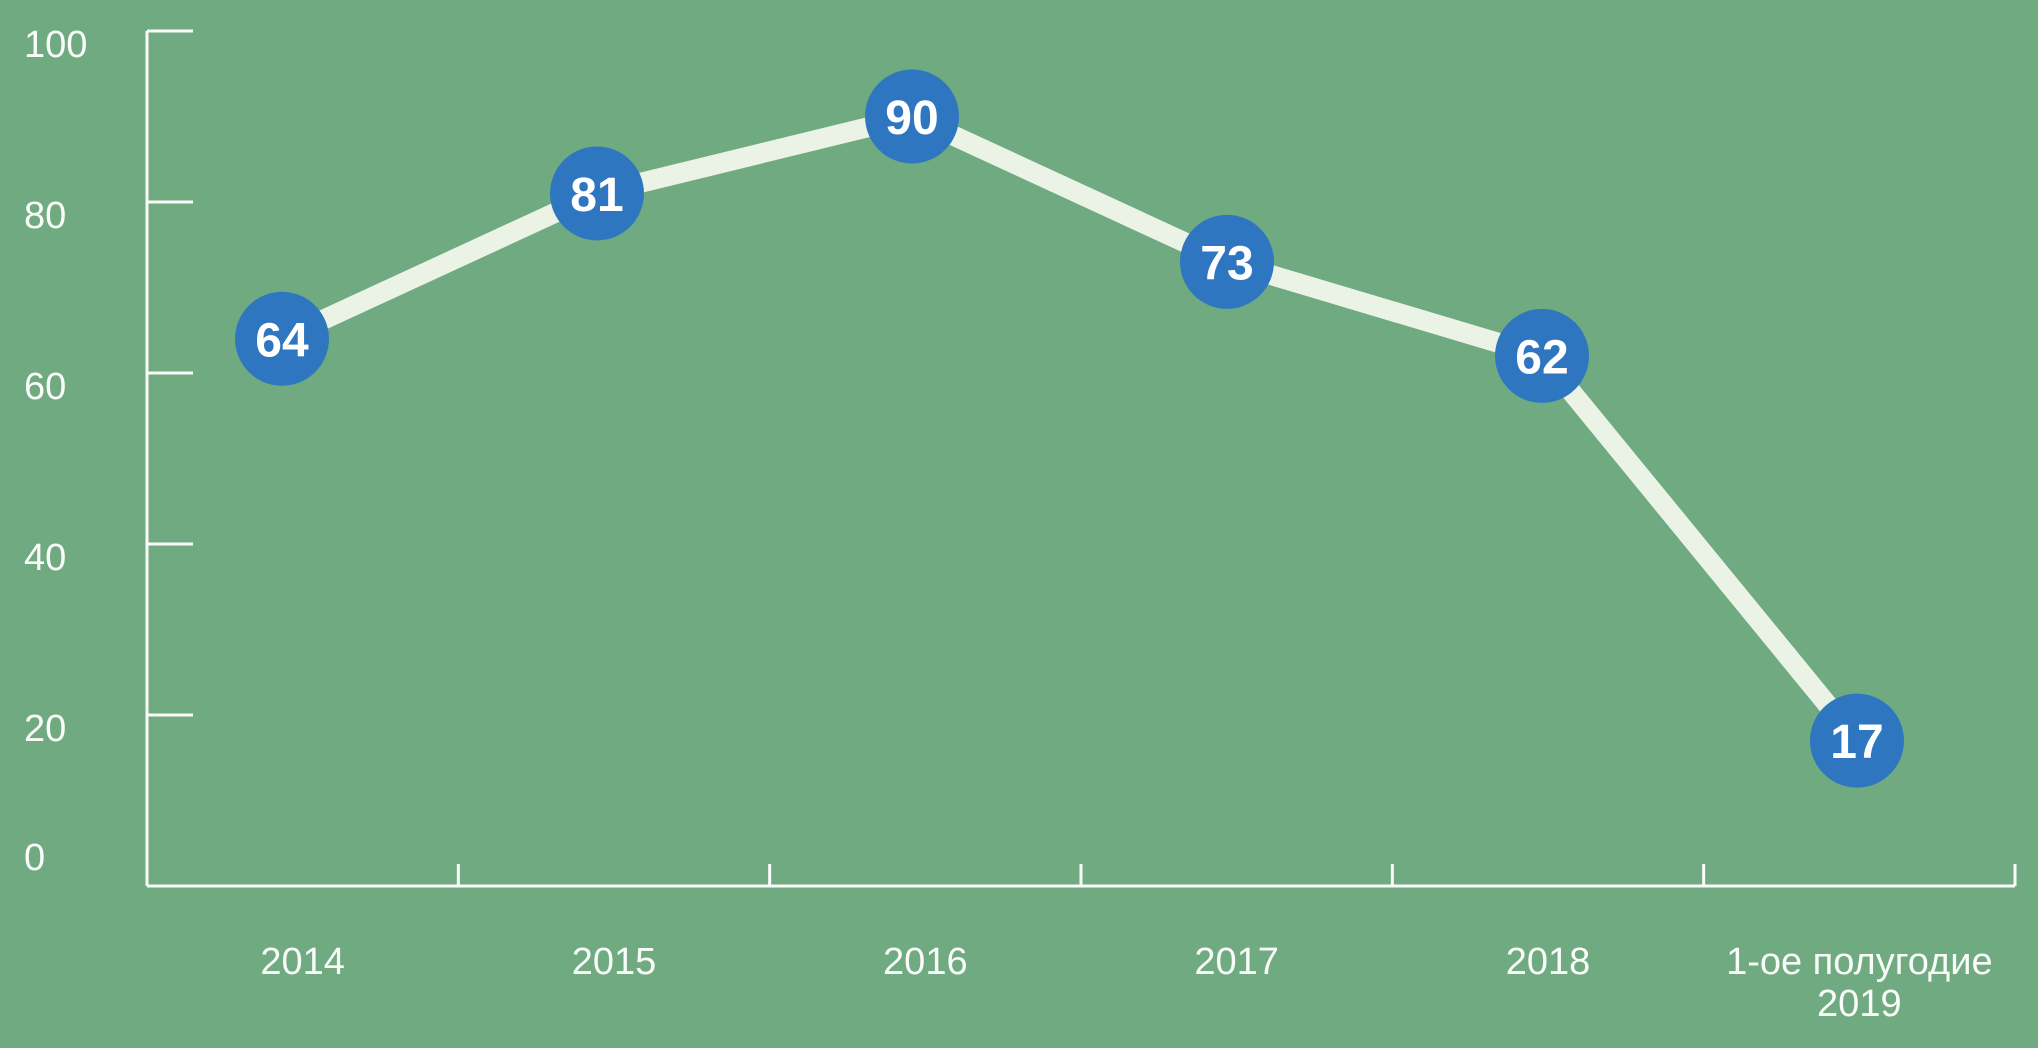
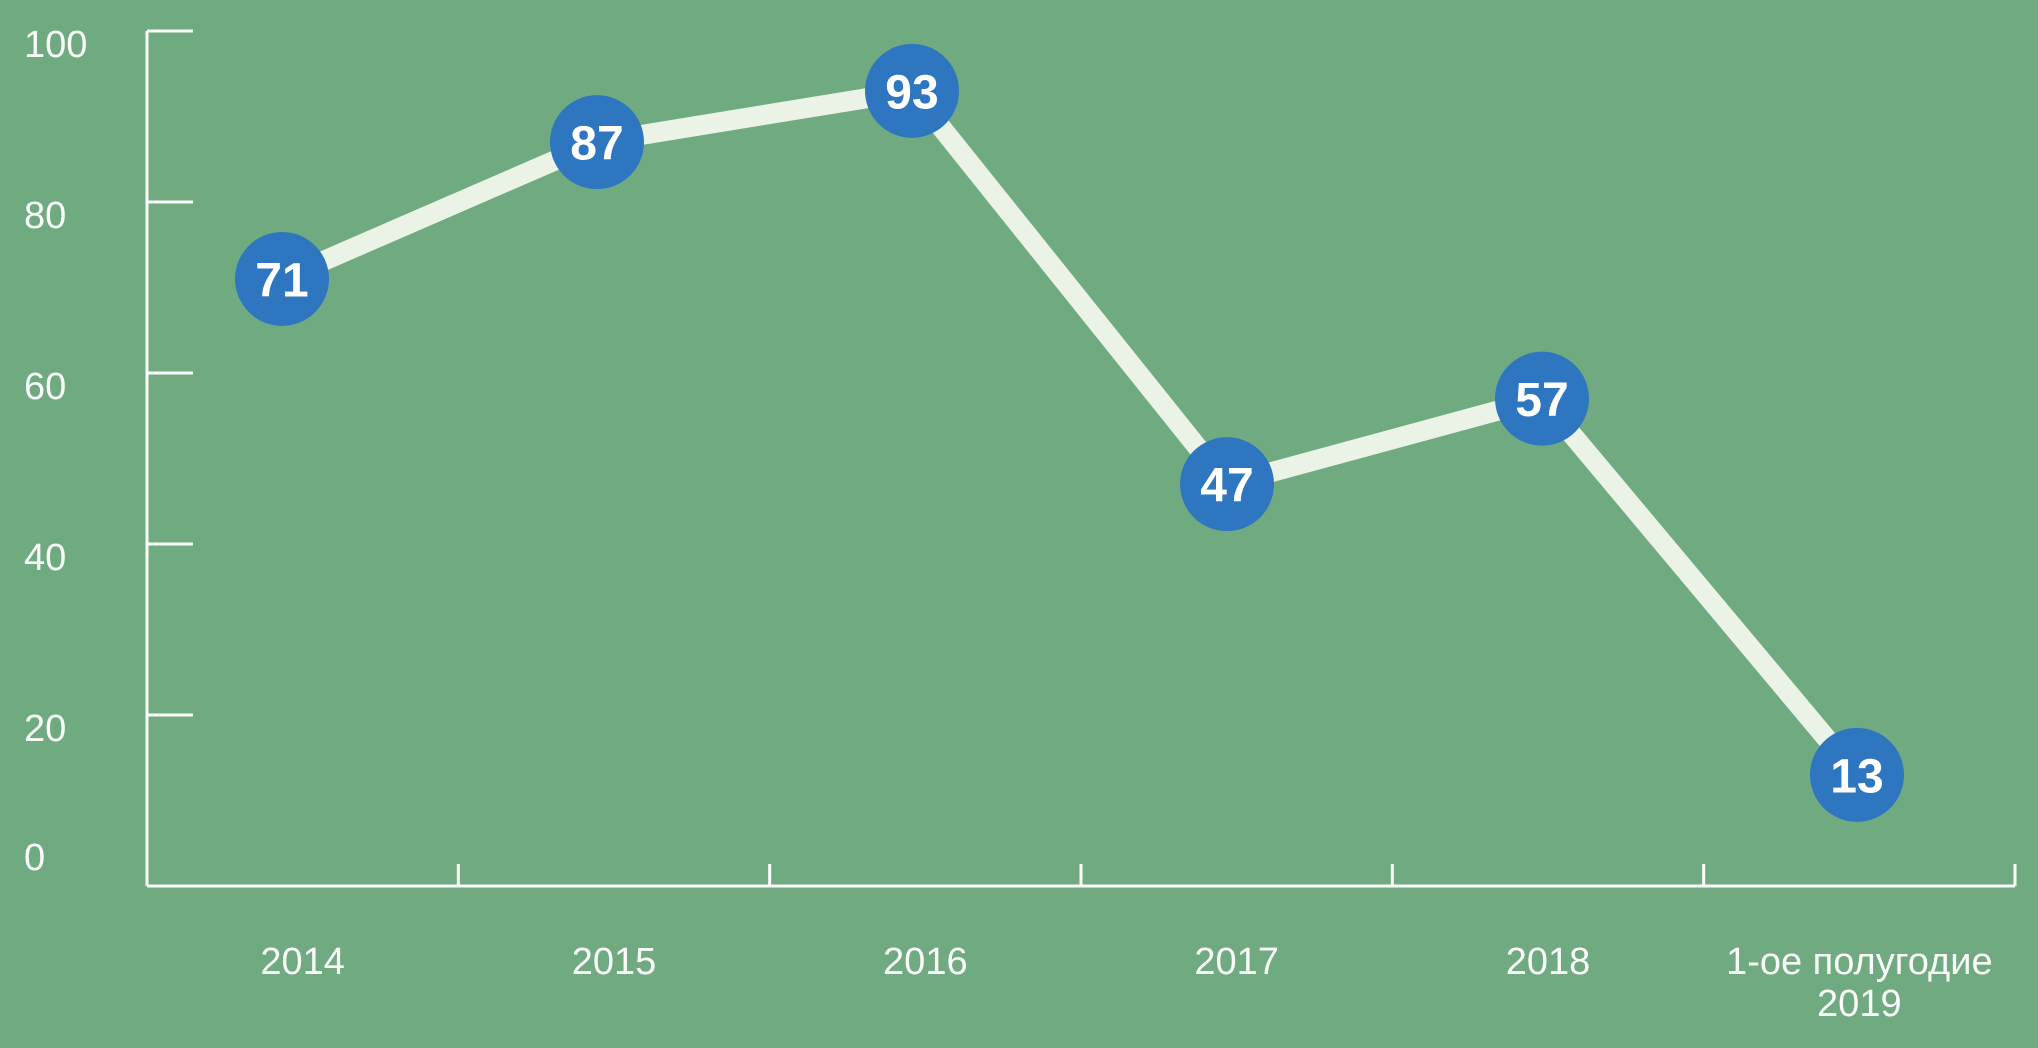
2014: 64 -> 71
2015: 81 -> 87
2016: 90 -> 93
2017: 73 -> 47
2018: 62 -> 57
1-ое полугодие 2019: 17 -> 13
